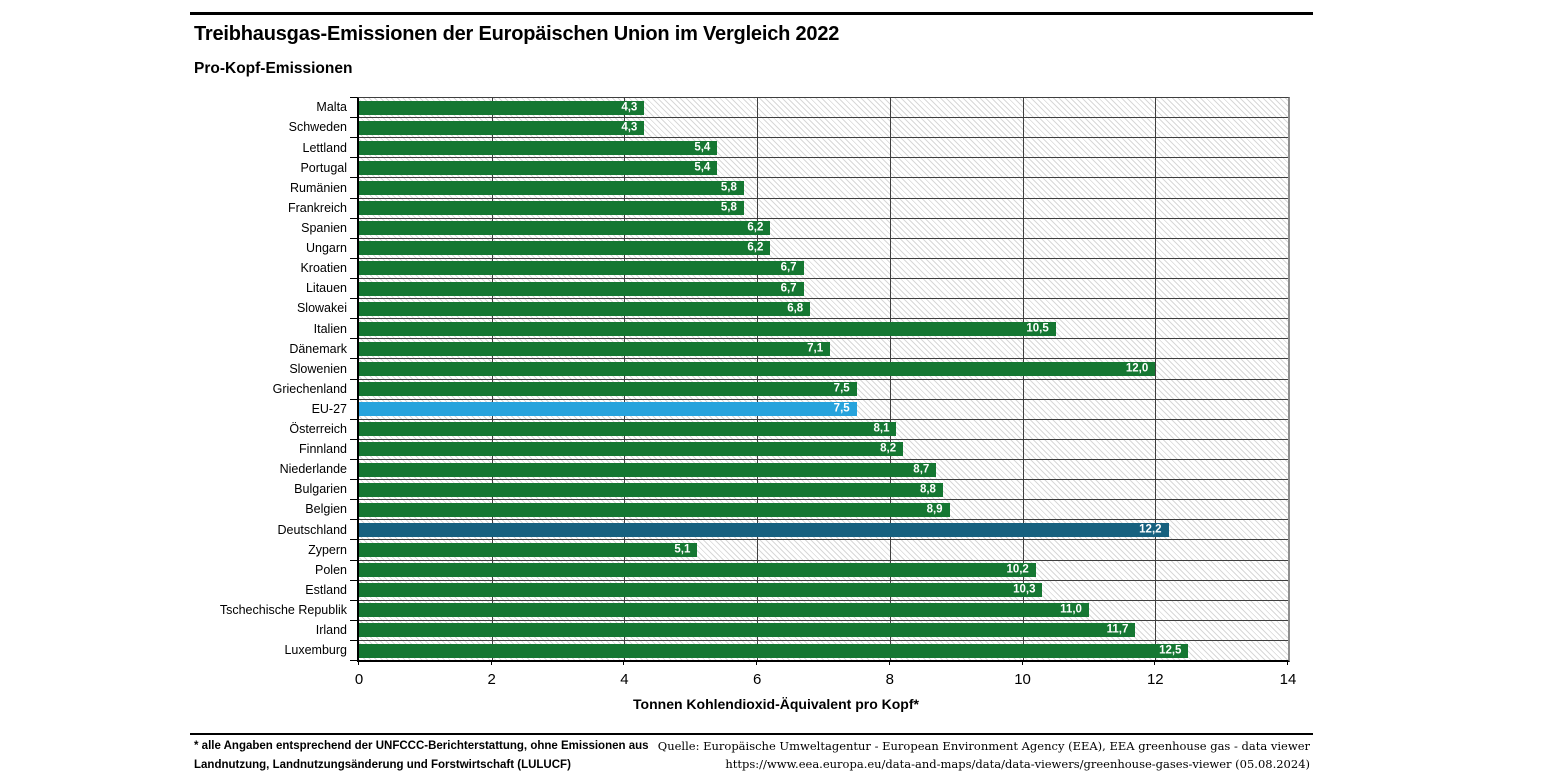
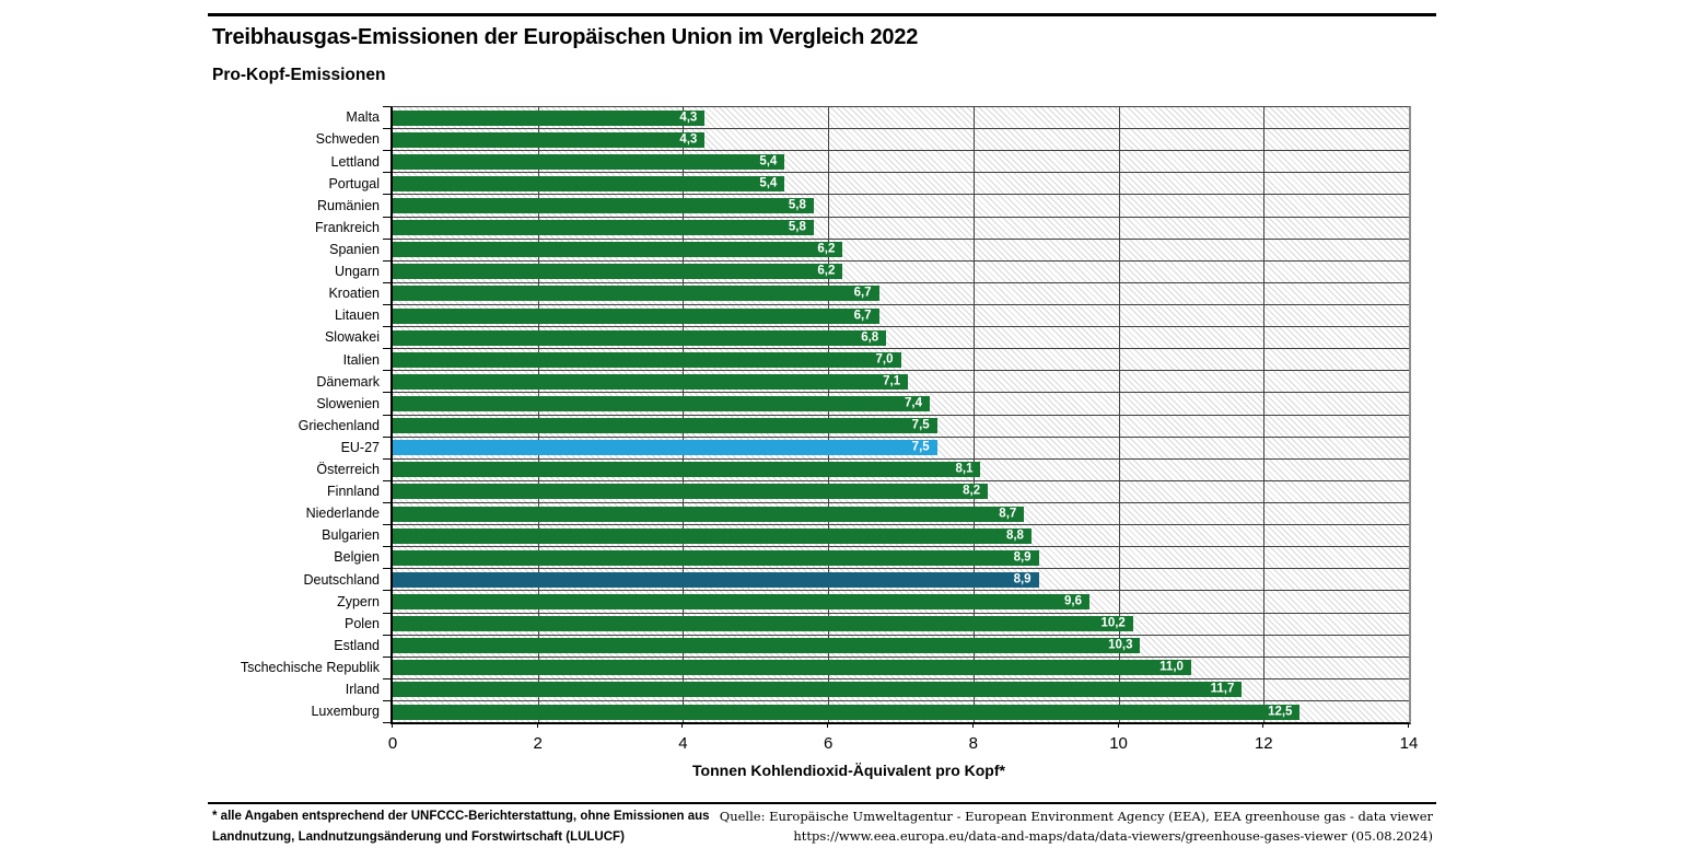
Italien: 10,5 -> 7,0
Slowenien: 12,0 -> 7,4
Deutschland: 12,2 -> 8,9
Zypern: 5,1 -> 9,6
